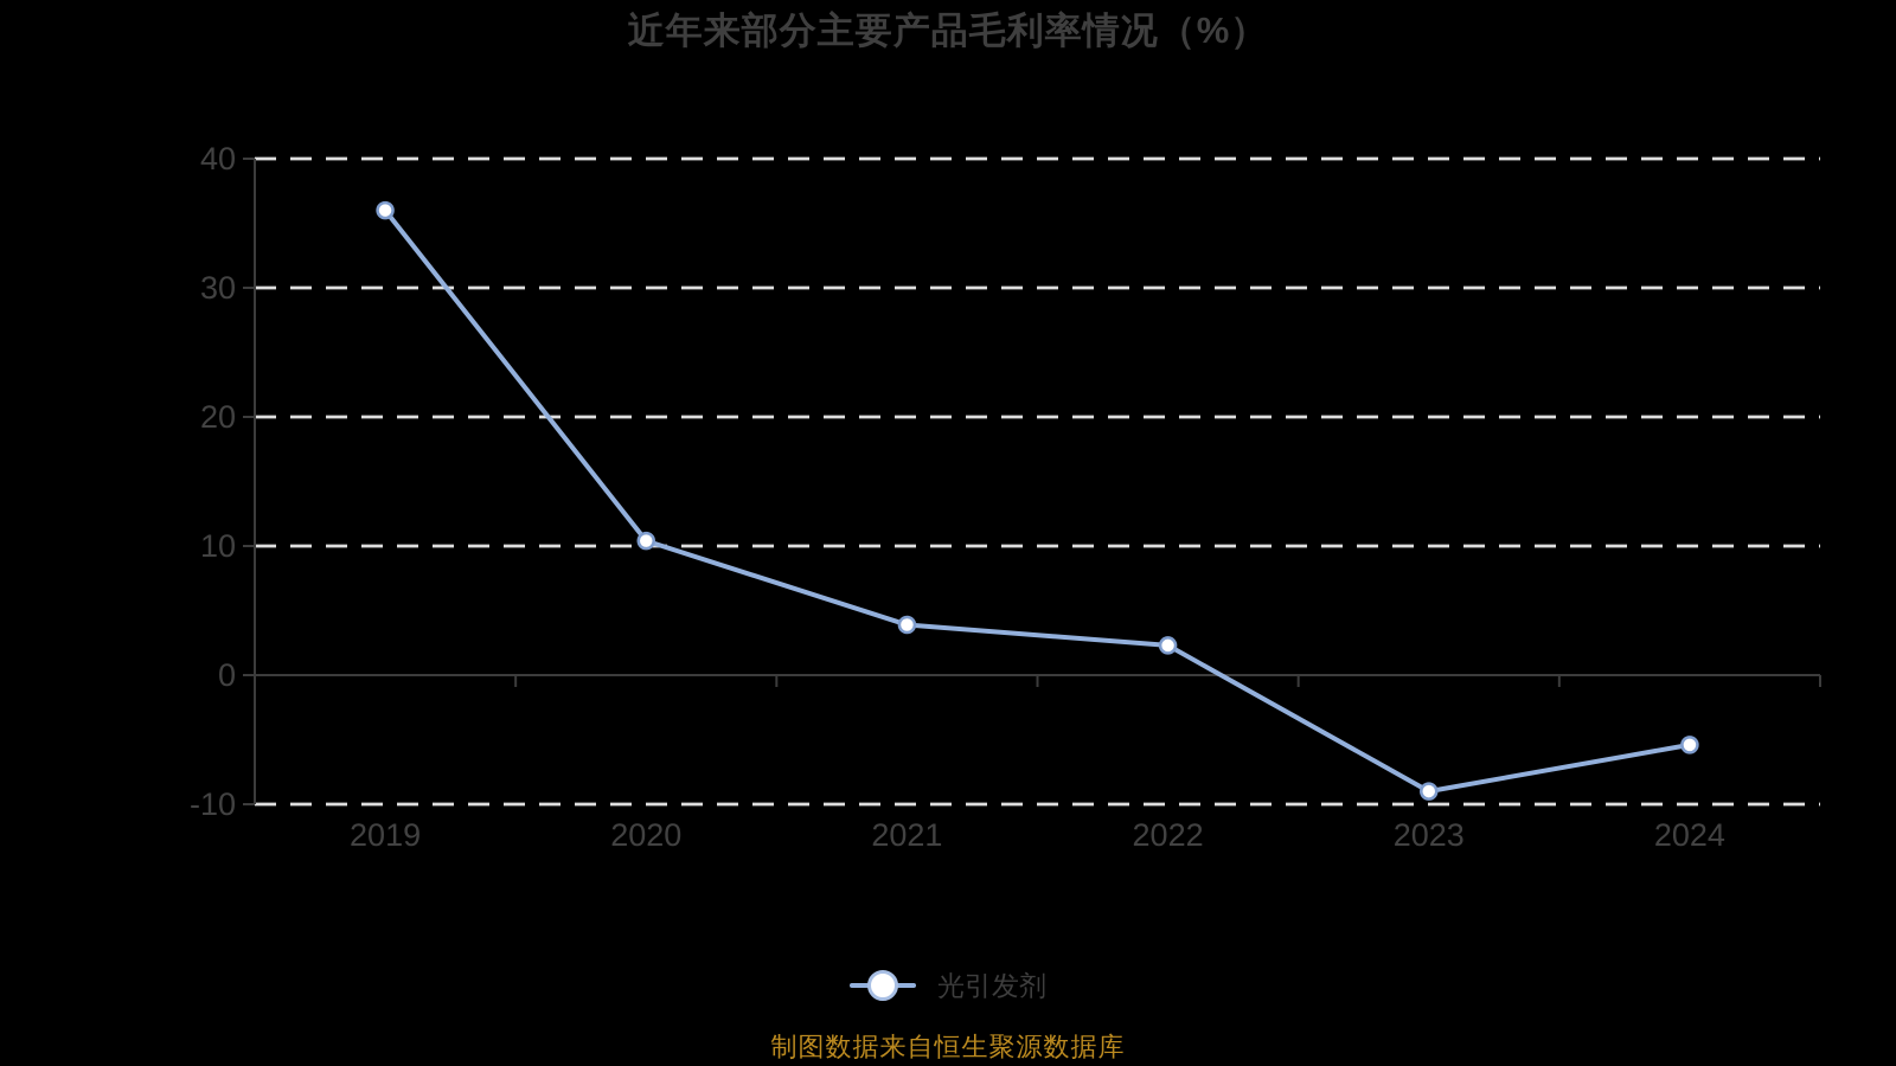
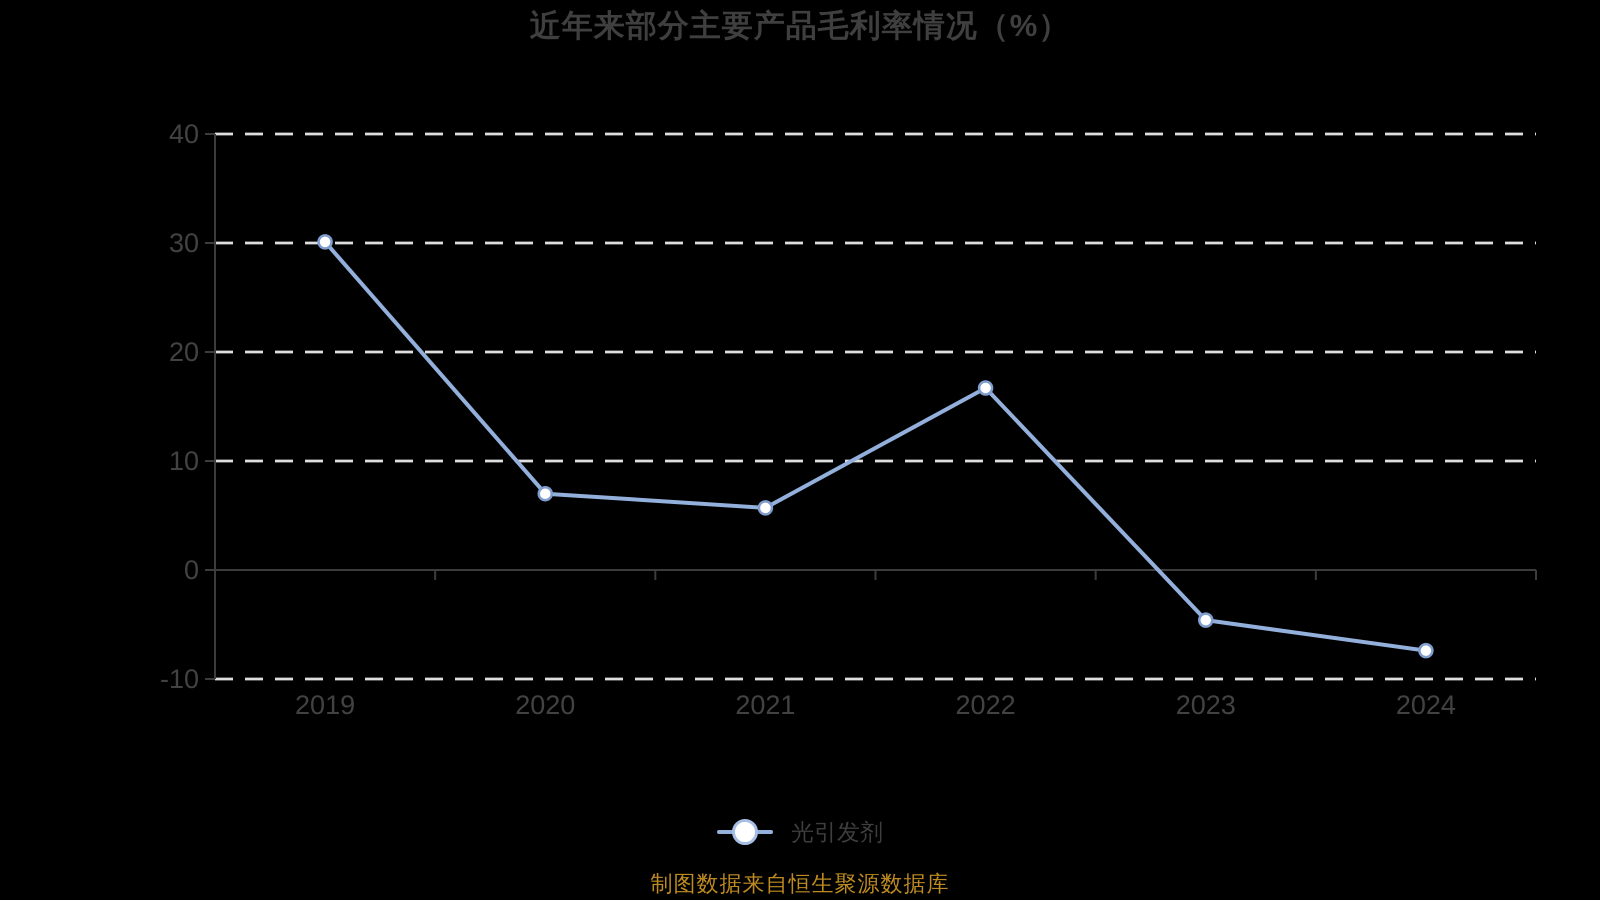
2019: 36.0 -> 30.1
2020: 10.4 -> 7.0
2021: 3.9 -> 5.7
2022: 2.3 -> 16.7
2023: -9.0 -> -4.6
2024: -5.4 -> -7.4
